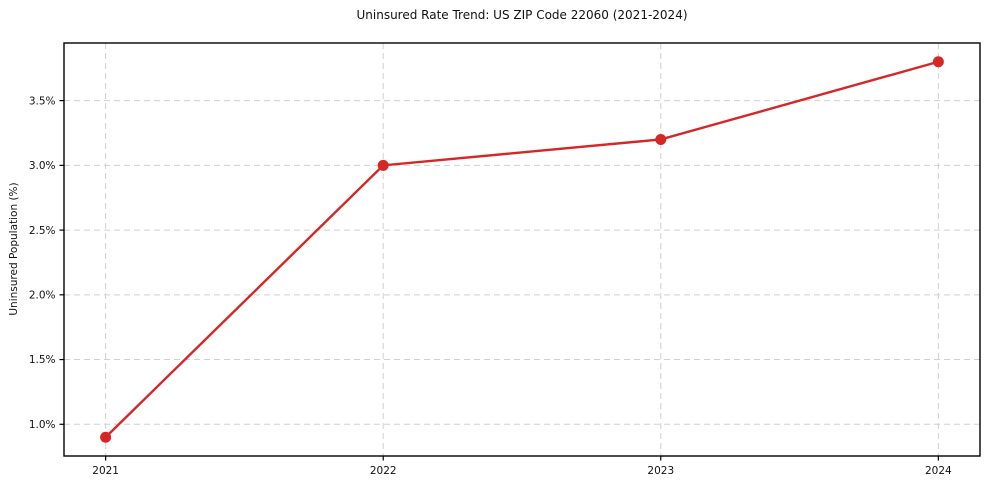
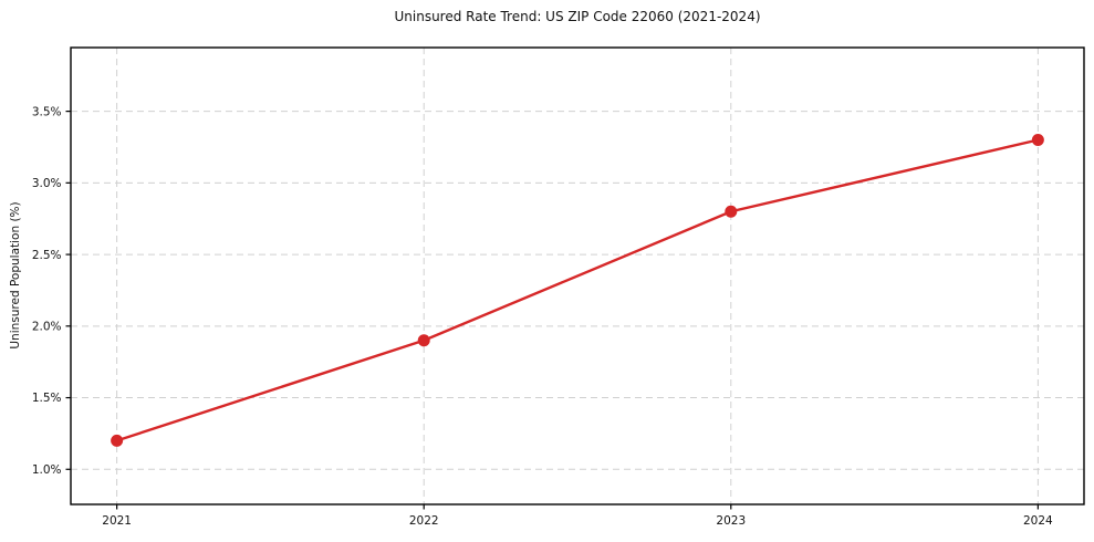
2021: 0.9% -> 1.2%
2022: 3.0% -> 1.9%
2023: 3.2% -> 2.8%
2024: 3.8% -> 3.3%
